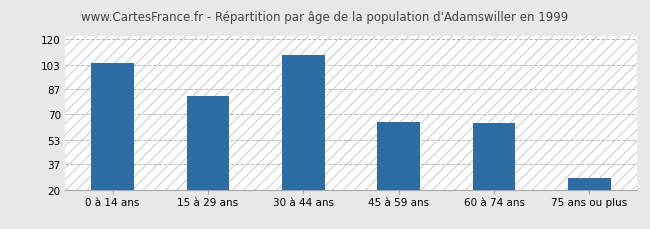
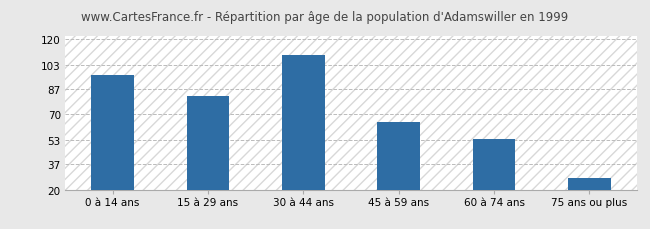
0 à 14 ans: 104 -> 96
60 à 74 ans: 64 -> 54
